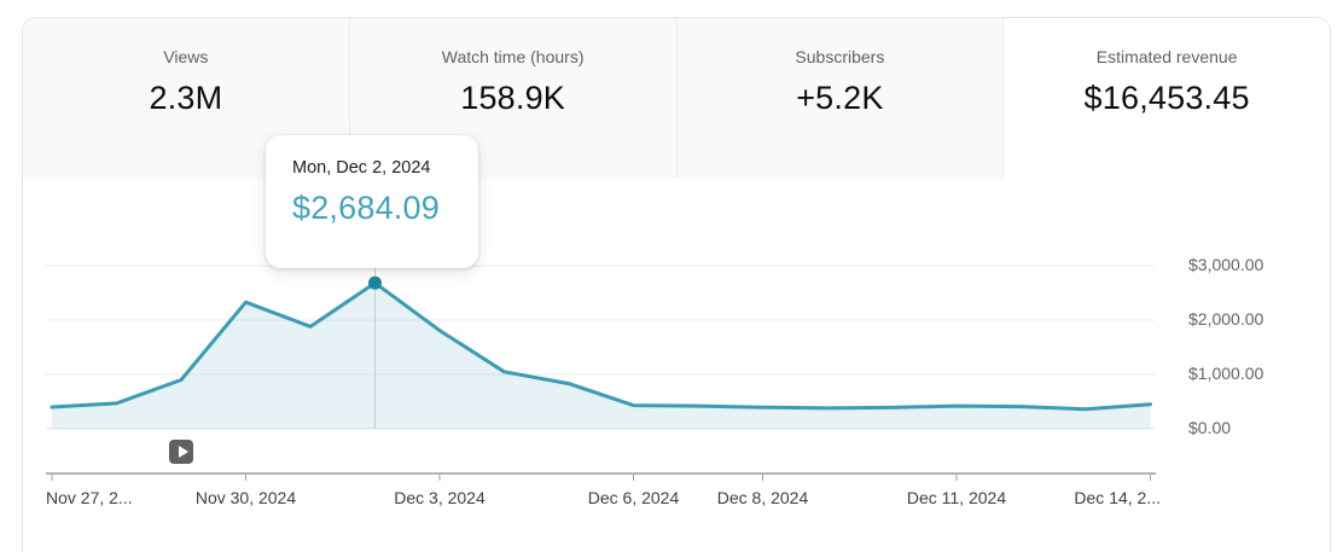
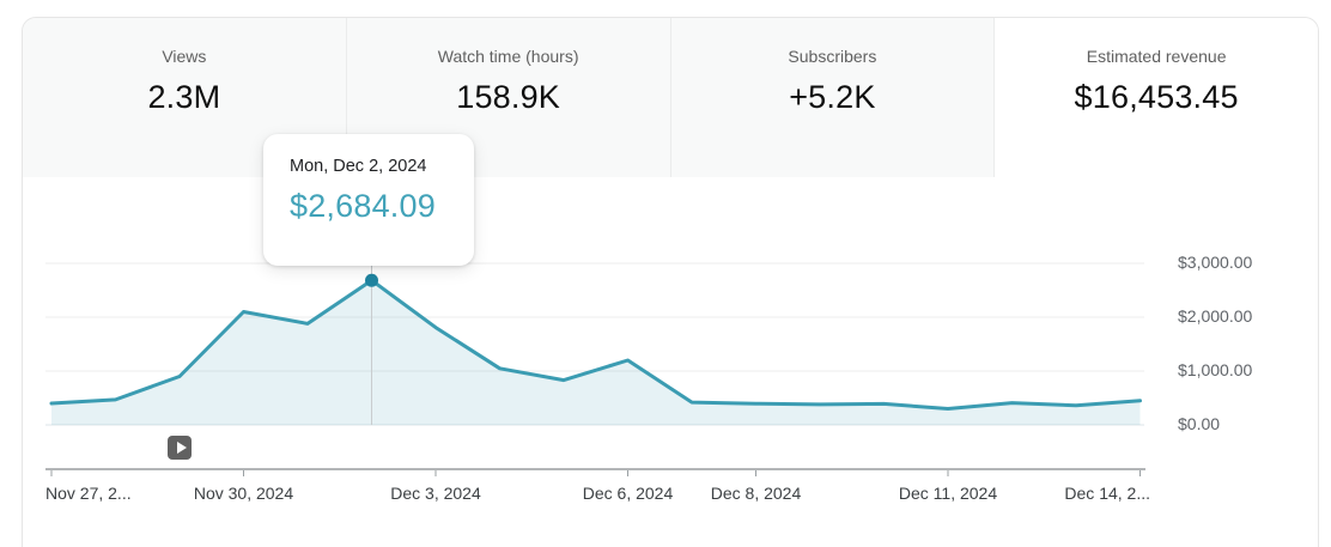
Nov 30, 2024: $2300 -> $2100
Dec 6, 2024: $400 -> $1200
Dec 11, 2024: $400 -> $300
